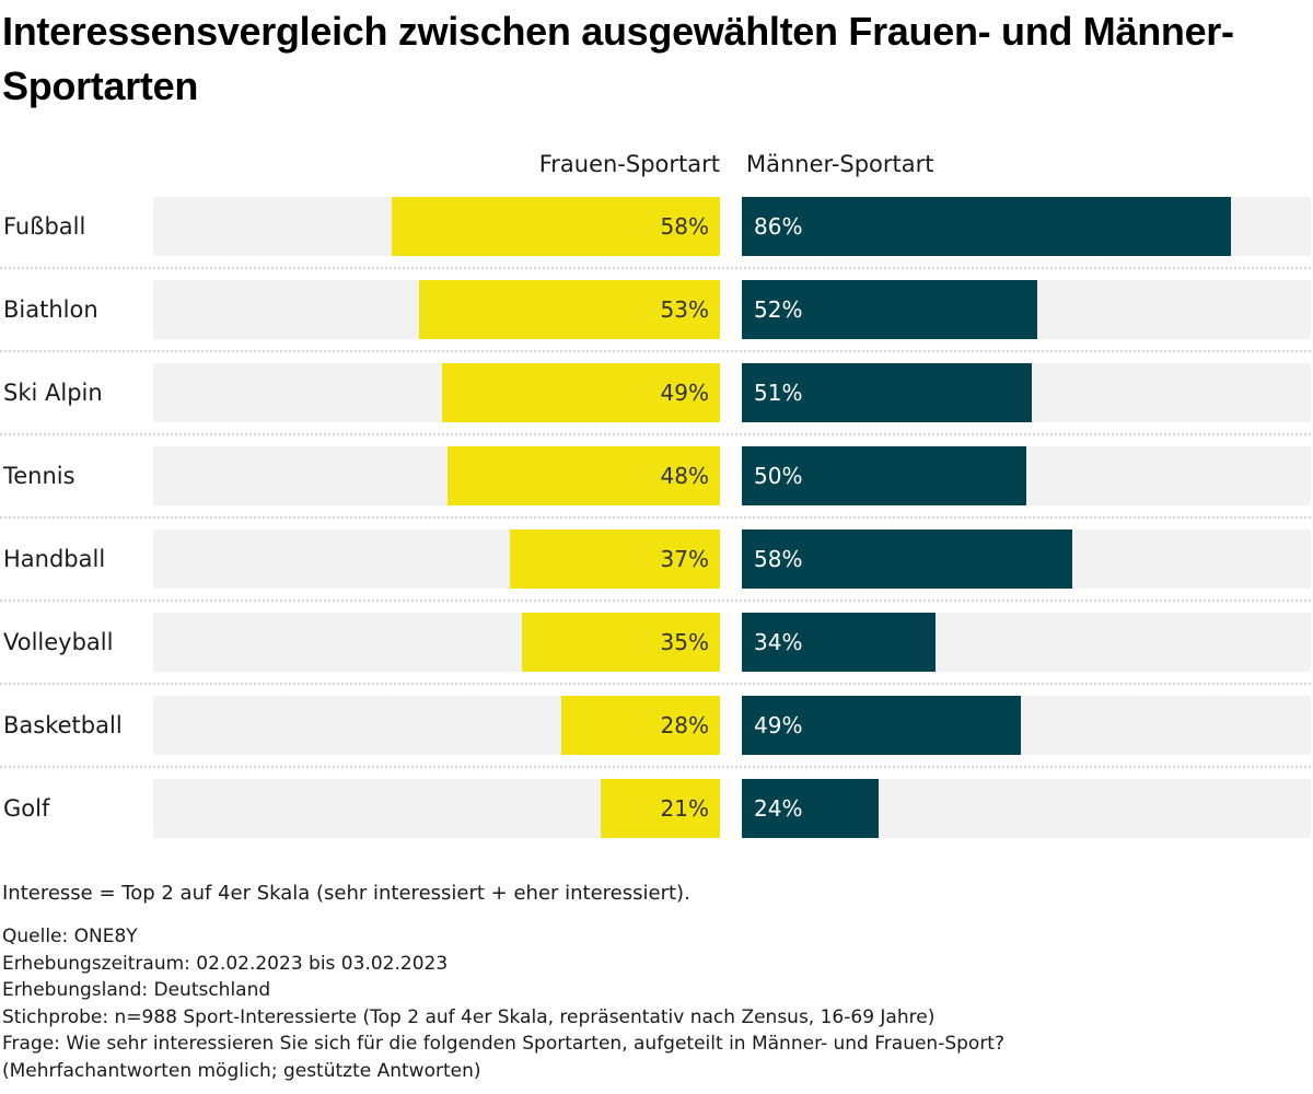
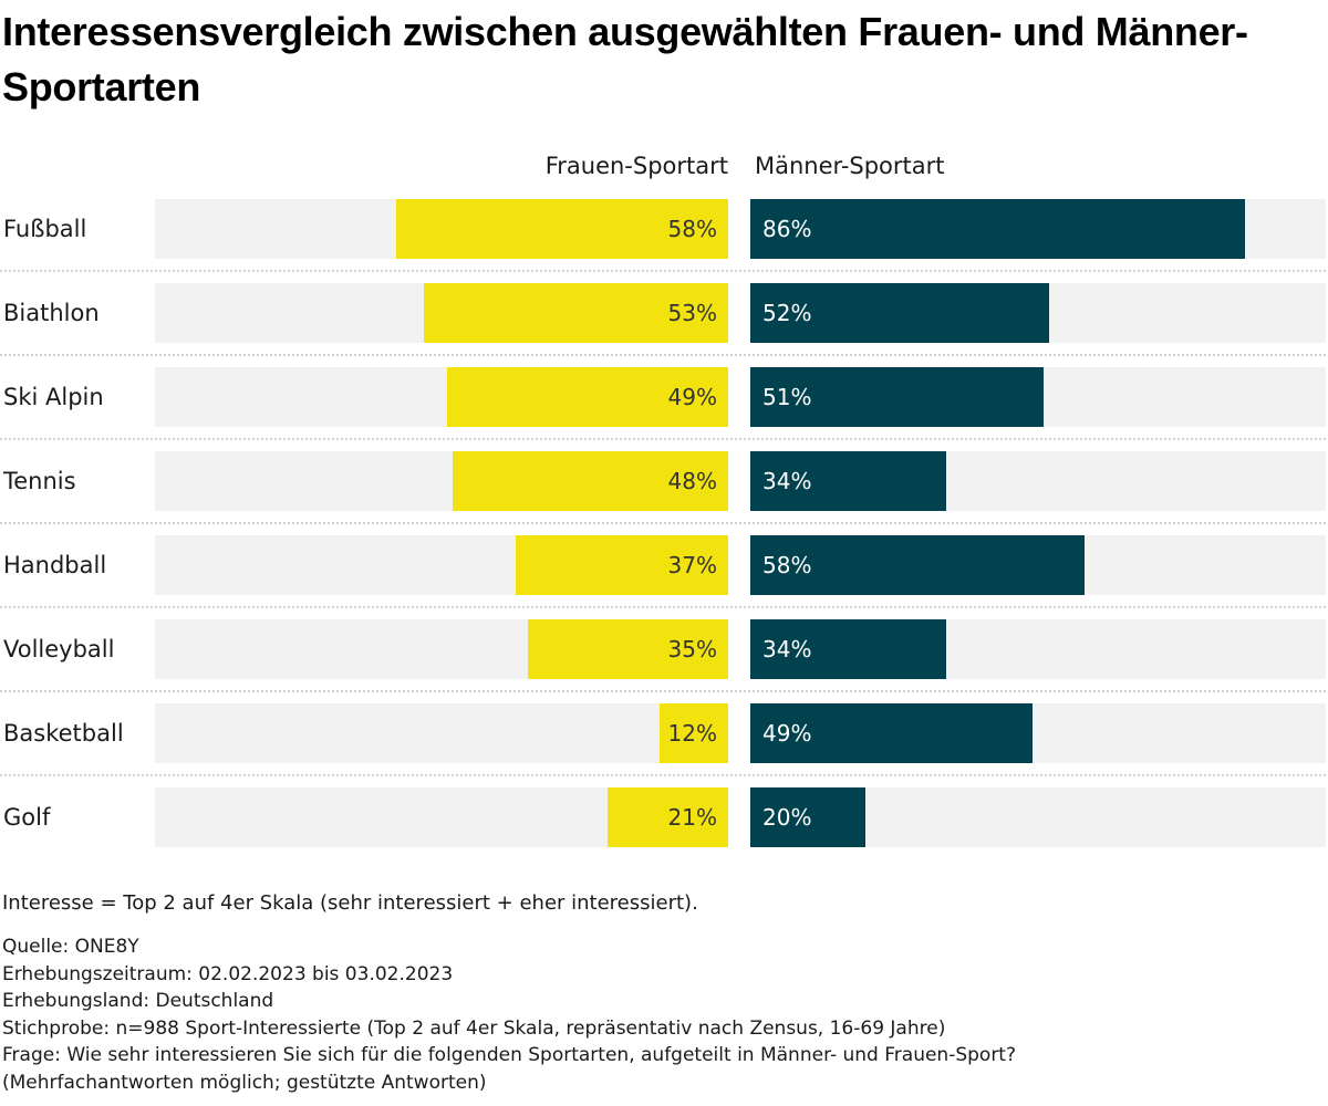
Männer-Sportart/Tennis: 50% -> 34%
Frauen-Sportart/Basketball: 28% -> 12%
Männer-Sportart/Golf: 24% -> 20%
